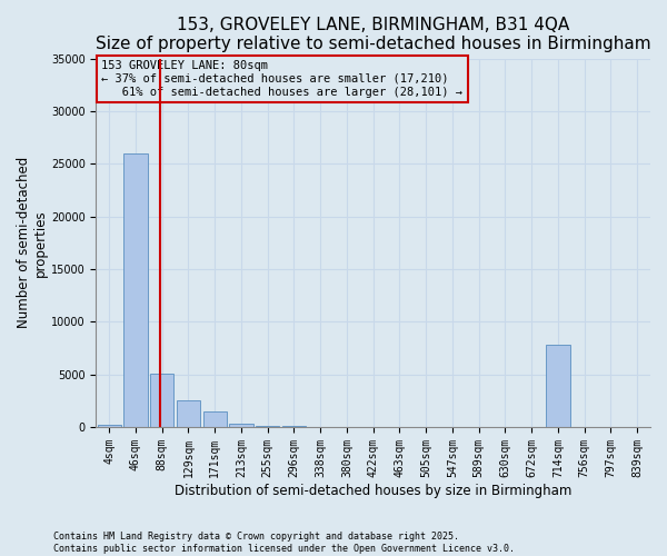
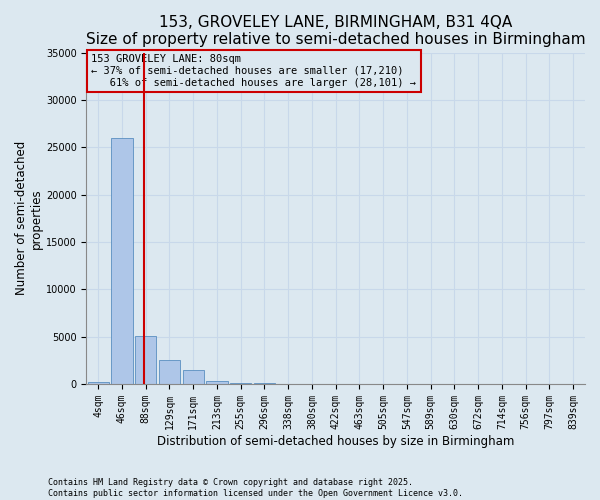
714sqm: 7800 -> 0
